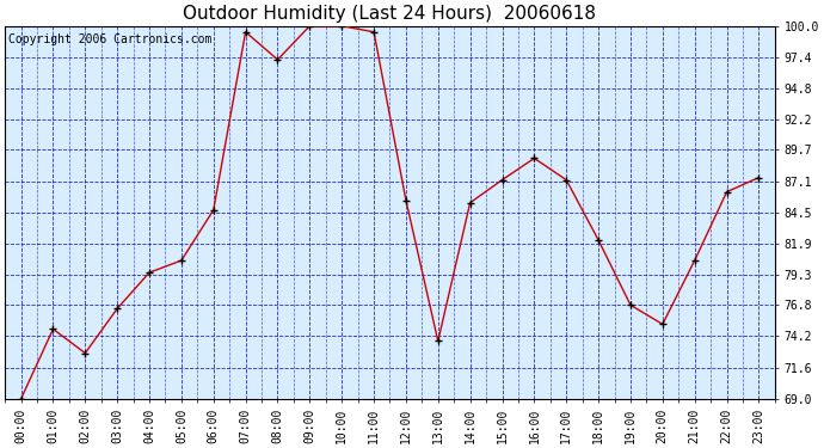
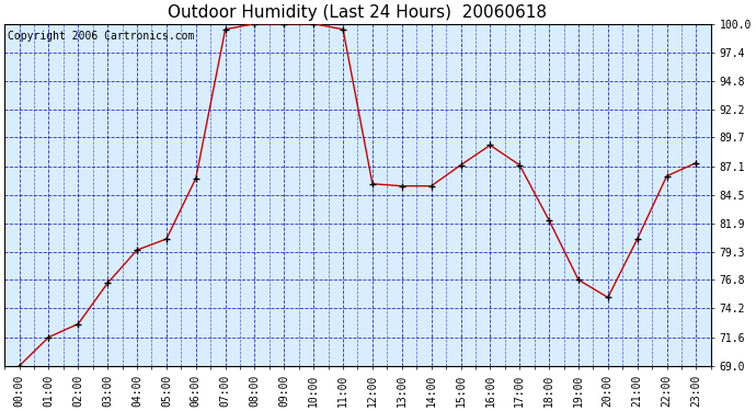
01:00: 74.8 -> 71.6
06:00: 84.7 -> 86.0
08:00: 97.2 -> 100.0
13:00: 73.8 -> 85.3
